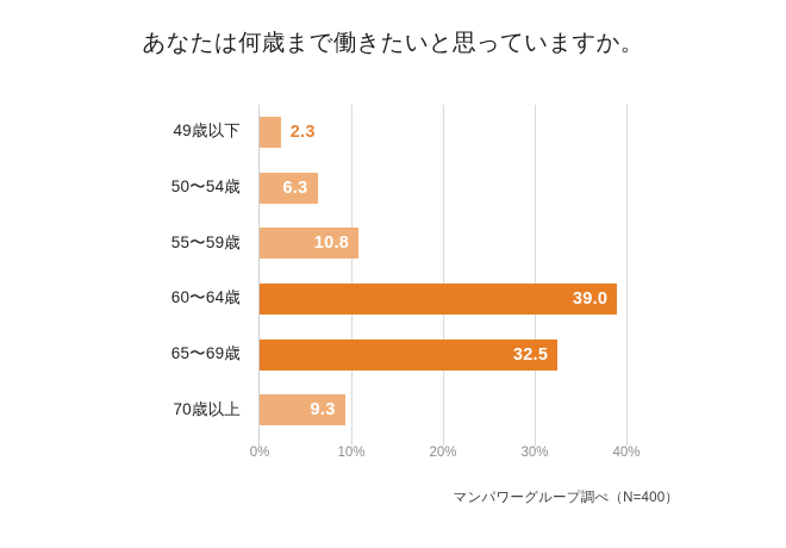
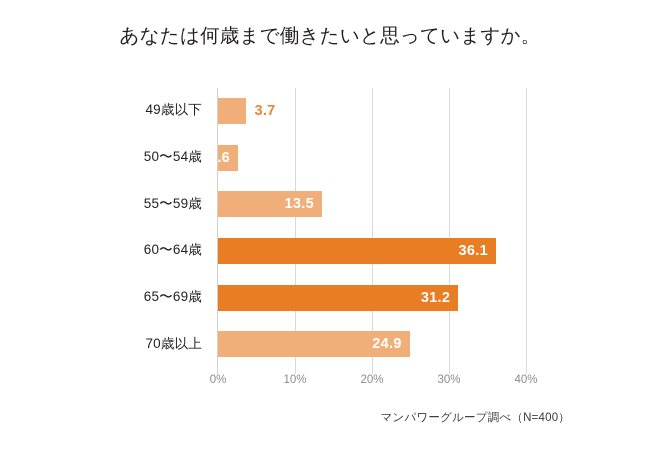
49歳以下: 2.3 -> 3.7
50〜54歳: 6.3 -> 2.6
55〜59歳: 10.8 -> 13.5
60〜64歳: 39.0 -> 36.1
65〜69歳: 32.5 -> 31.2
70歳以上: 9.3 -> 24.9
